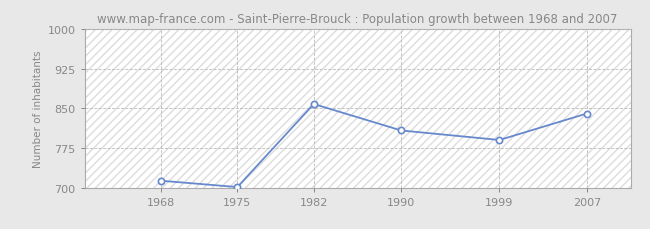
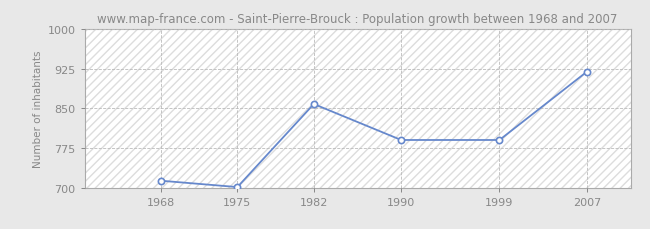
1990: 808 -> 790
2007: 840 -> 919
